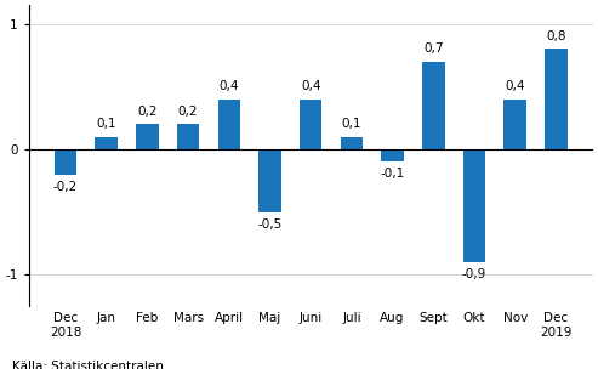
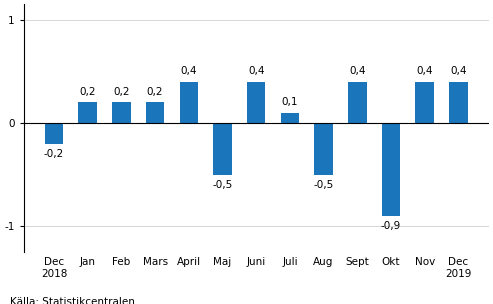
Jan: 0,1 -> 0,2
Aug: -0,1 -> -0,5
Sept: 0,7 -> 0,4
Dec 2019: 0,8 -> 0,4
